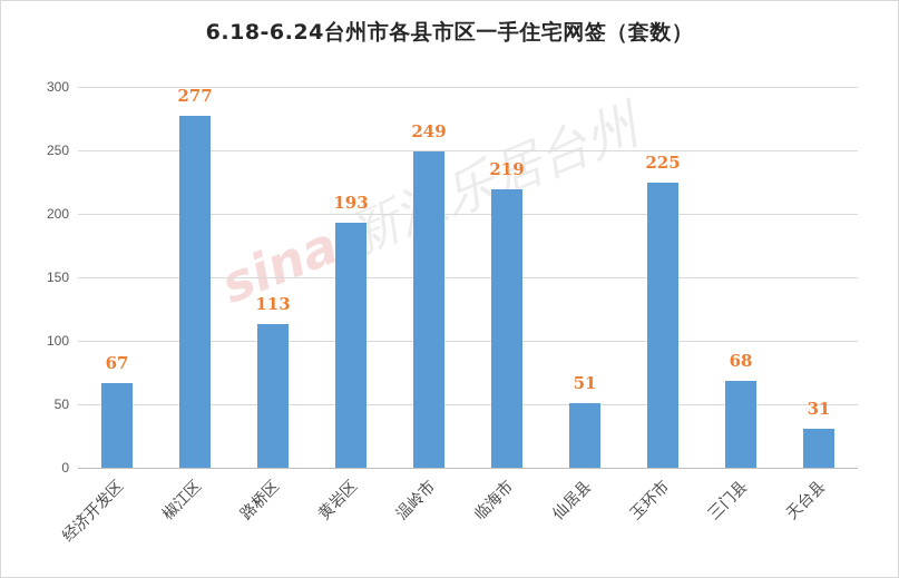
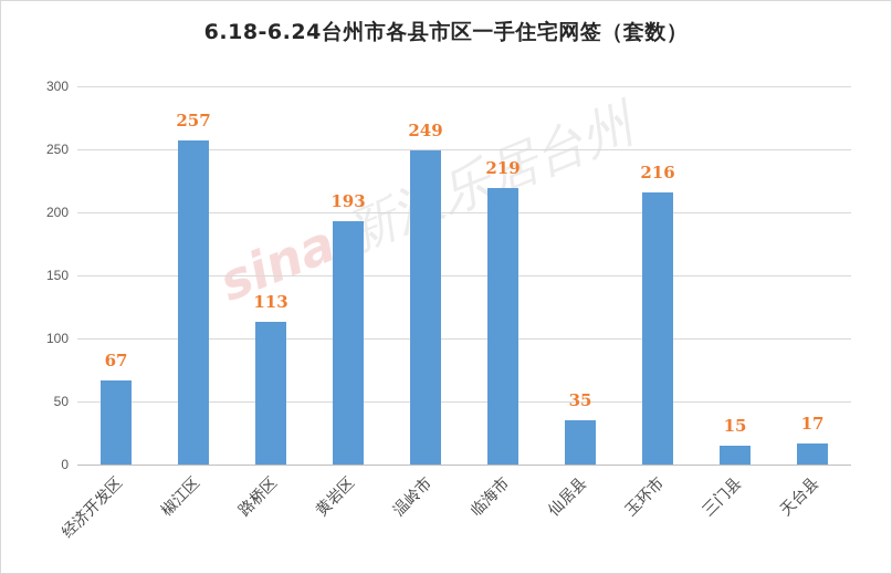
椒江区: 277 -> 257
仙居县: 51 -> 35
玉环市: 225 -> 216
三门县: 68 -> 15
天台县: 31 -> 17
